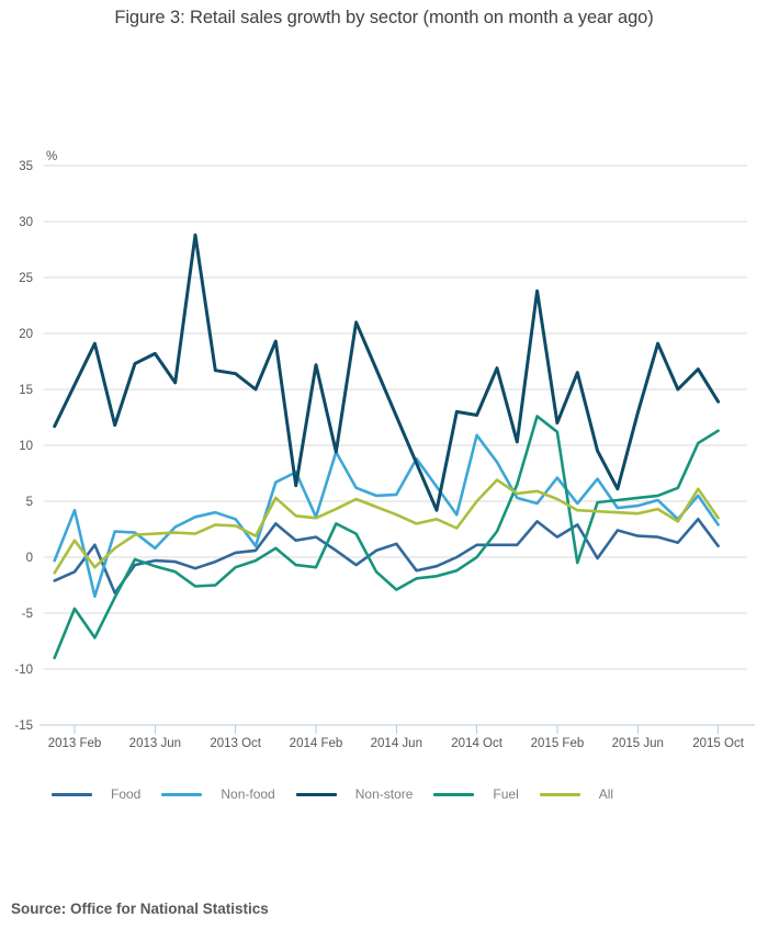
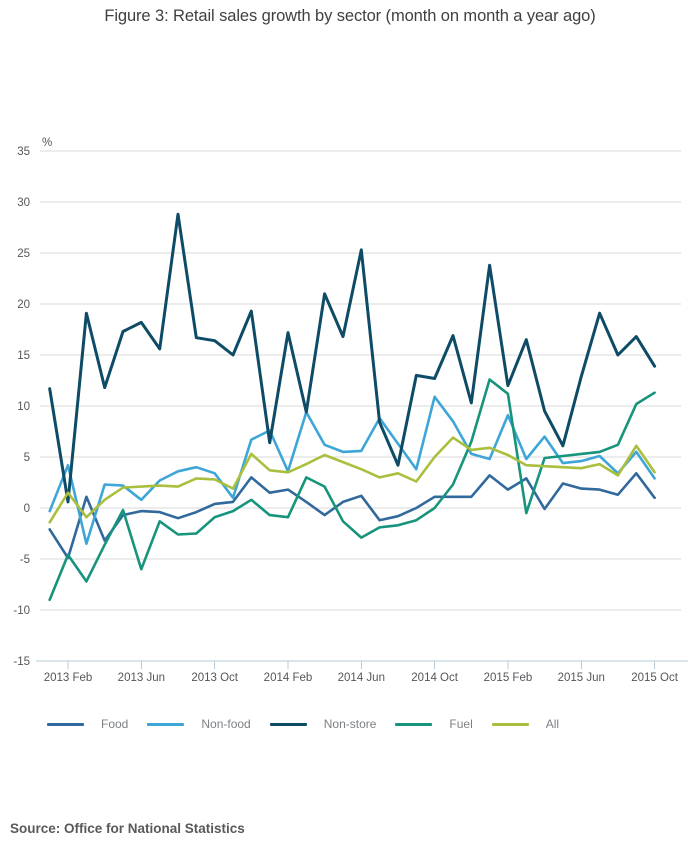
Food/2013 Feb: -1.3 -> -4.9
Non-store/2013 Feb: 15.4 -> 0.6
Fuel/2013 Jun: -0.8 -> -6.0
Non-store/2014 Jun: 12.6 -> 25.3
Non-food/2015 Feb: 7.1 -> 9.1
